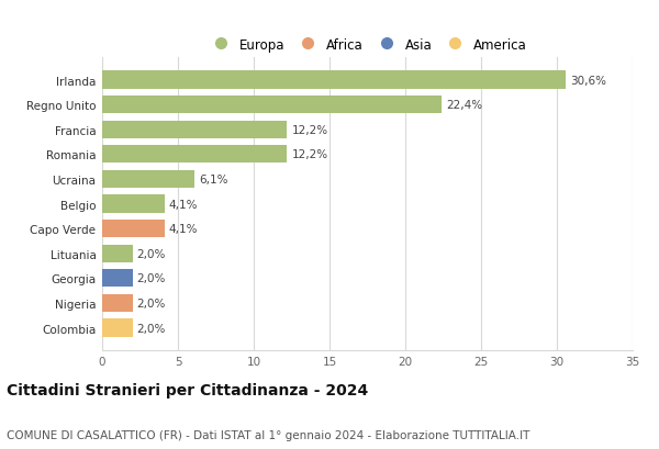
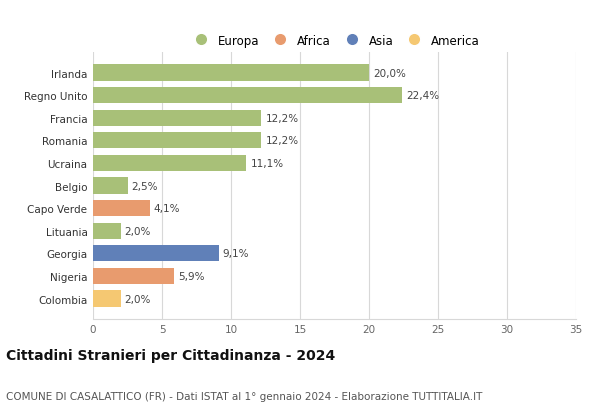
Irlanda: 30,6% -> 20,0%
Ucraina: 6,1% -> 11,1%
Belgio: 4,1% -> 2,5%
Georgia: 2,0% -> 9,1%
Nigeria: 2,0% -> 5,9%
